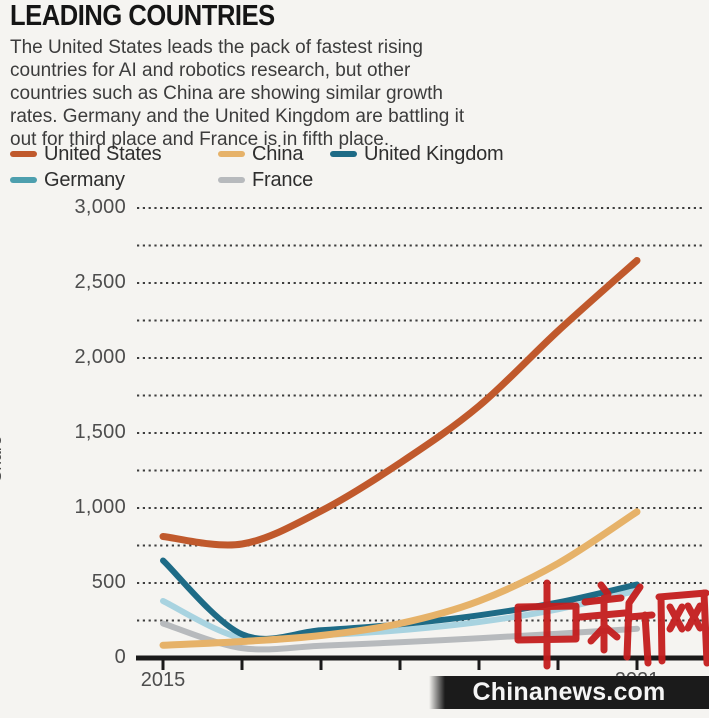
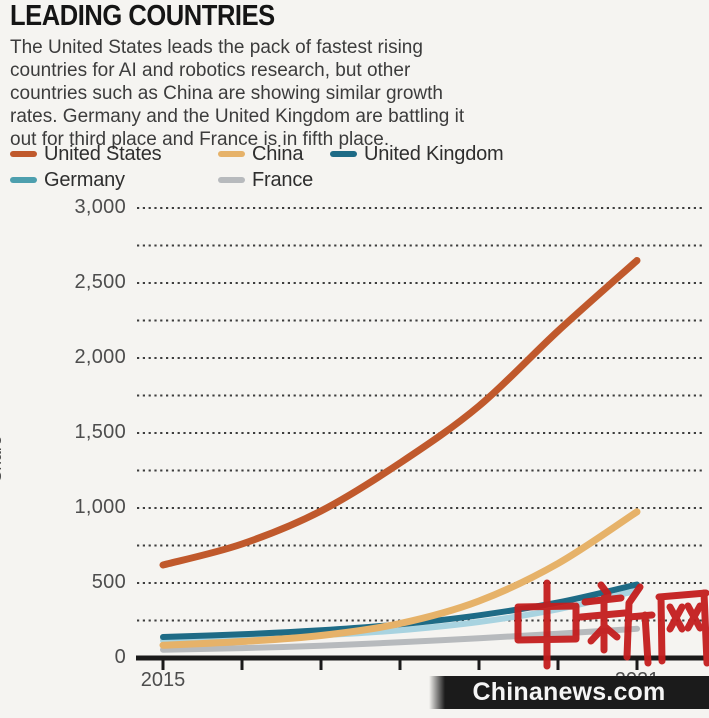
United States/2015: 810 -> 620
United Kingdom/2015: 650 -> 140
Germany/2015: 380 -> 120
France/2015: 230 -> 60
